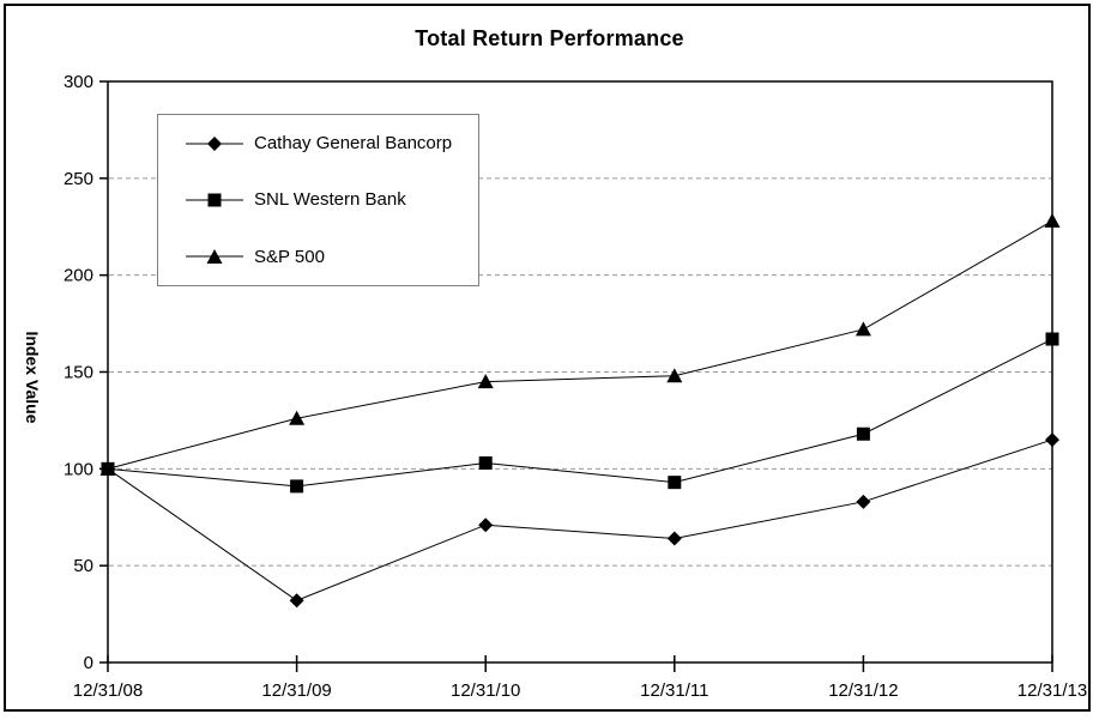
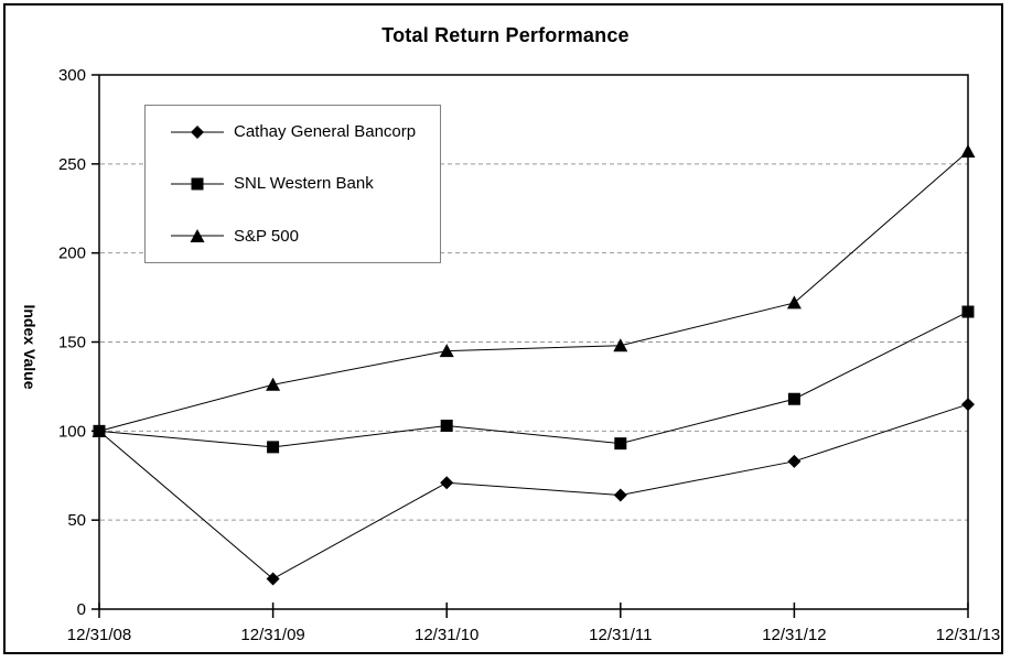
Cathay General Bancorp/12/31/09: 32 -> 17
S&P 500/12/31/13: 228 -> 257
